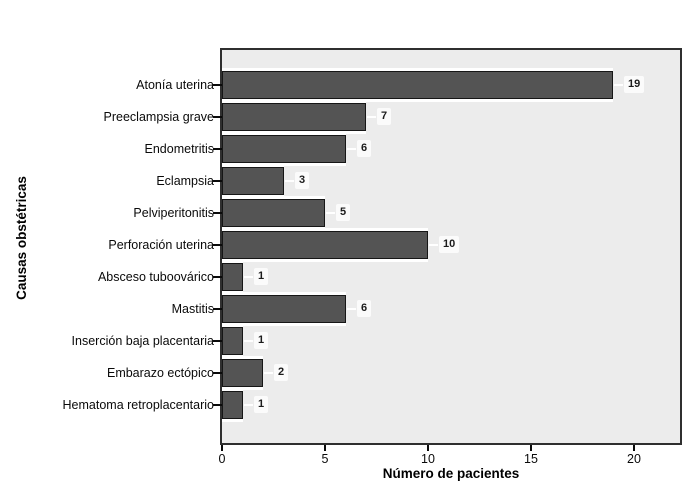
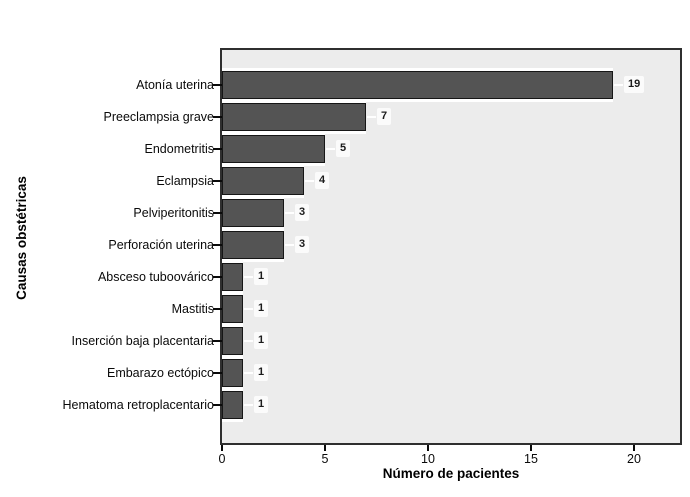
Endometritis: 6 -> 5
Eclampsia: 3 -> 4
Pelviperitonitis: 5 -> 3
Perforación uterina: 10 -> 3
Mastitis: 6 -> 1
Embarazo ectópico: 2 -> 1
